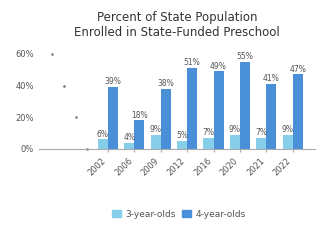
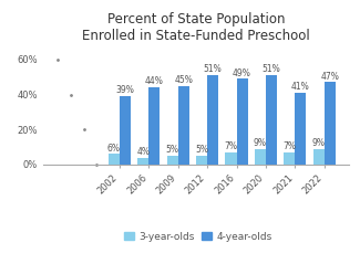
4-year-olds/2006: 18% -> 44%
3-year-olds/2009: 9% -> 5%
4-year-olds/2009: 38% -> 45%
4-year-olds/2020: 55% -> 51%
